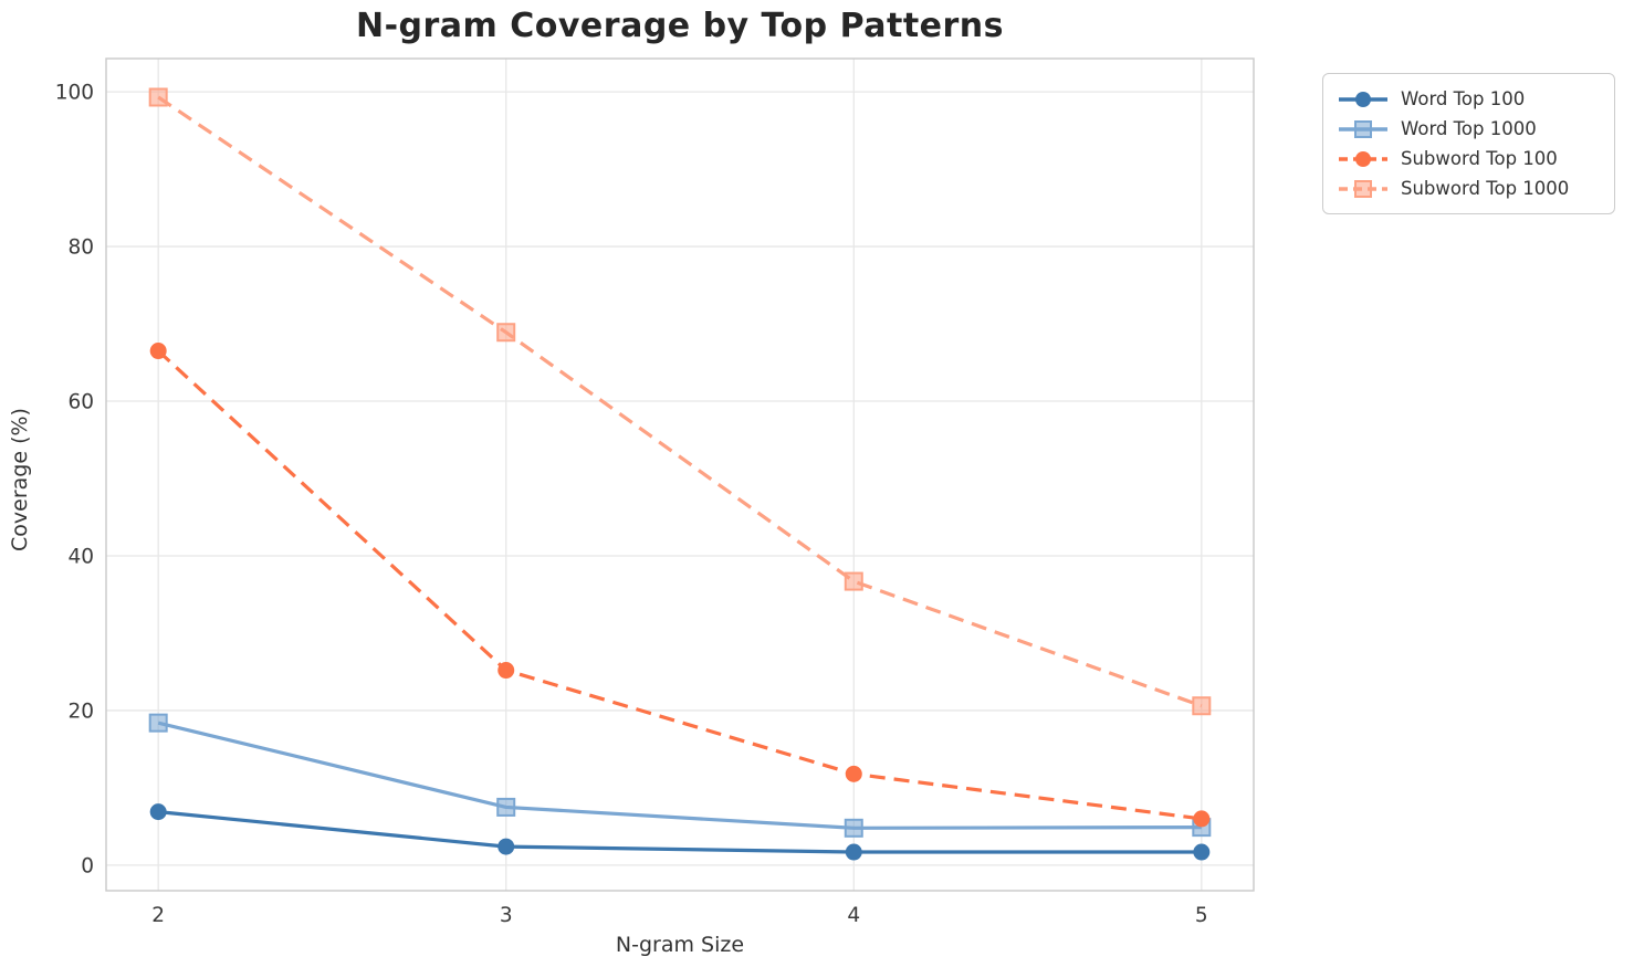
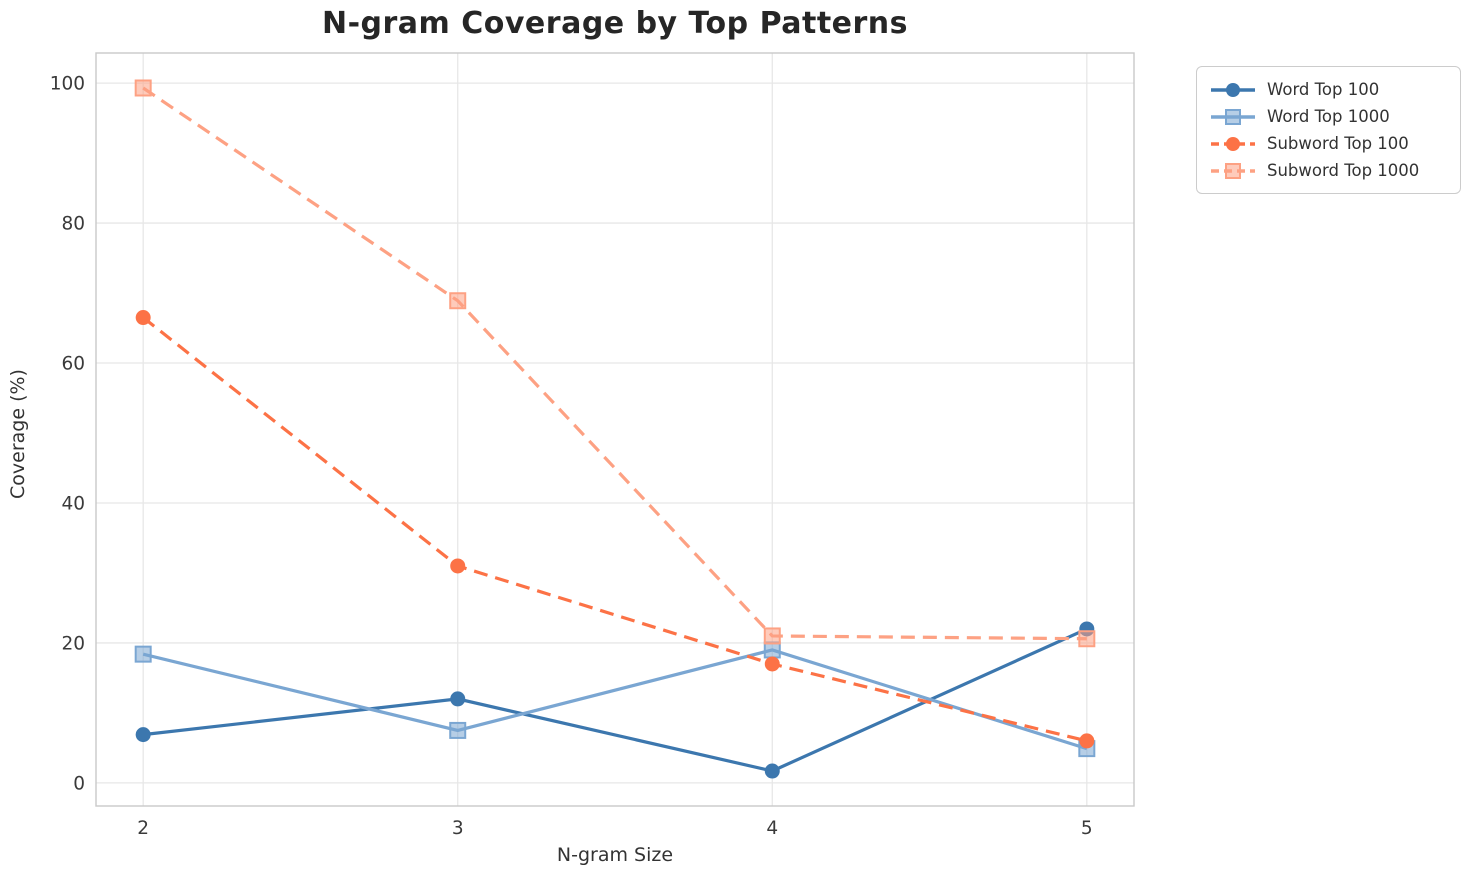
Word Top 100/3: 2 -> 12
Subword Top 100/3: 25 -> 31
Word Top 1000/4: 5 -> 19
Subword Top 100/4: 12 -> 17
Subword Top 1000/4: 37 -> 21
Word Top 100/5: 2 -> 22
